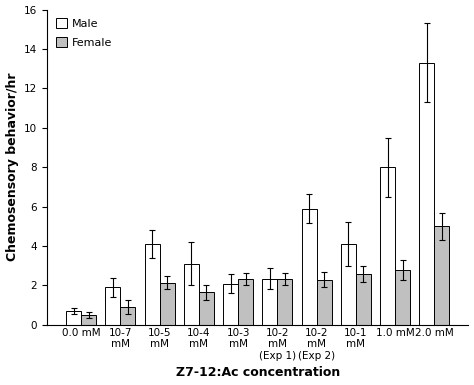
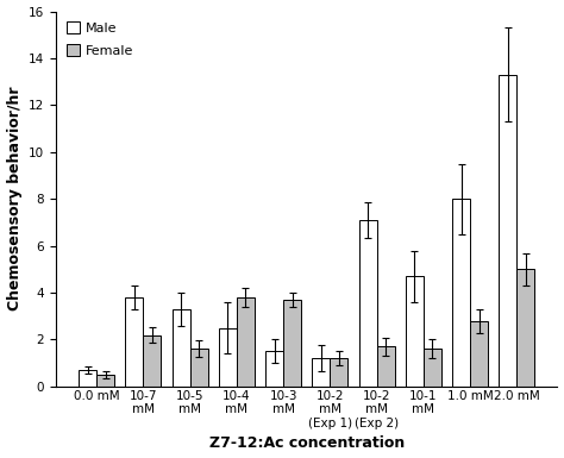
Male/10-7 mM: 1.9 -> 3.8
Female/10-7 mM: 0.9 -> 2.2
Male/10-5 mM: 4.1 -> 3.3
Female/10-5 mM: 2.1 -> 1.6
Male/10-4 mM: 3.1 -> 2.5
Female/10-4 mM: 1.6 -> 3.8
Male/10-3 mM: 2.1 -> 1.5
Female/10-3 mM: 2.4 -> 3.7
Male/10-2 mM (Exp 1): 2.4 -> 1.2
Female/10-2 mM (Exp 1): 2.4 -> 1.2
Male/10-2 mM (Exp 2): 5.9 -> 7.1
Female/10-2 mM (Exp 2): 2.3 -> 1.7
Male/10-1 mM: 4.1 -> 4.7
Female/10-1 mM: 2.6 -> 1.6
